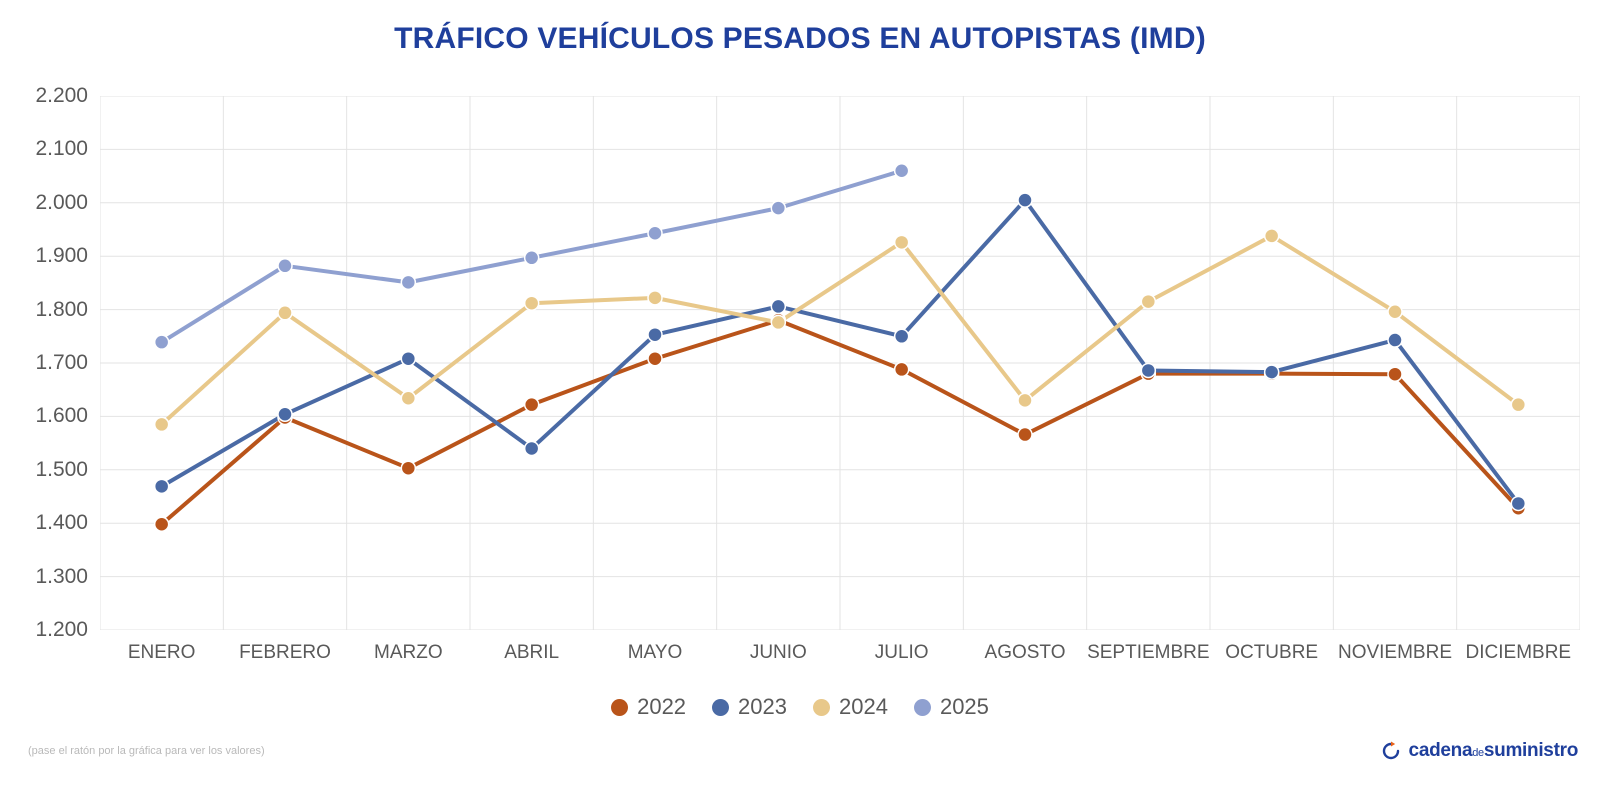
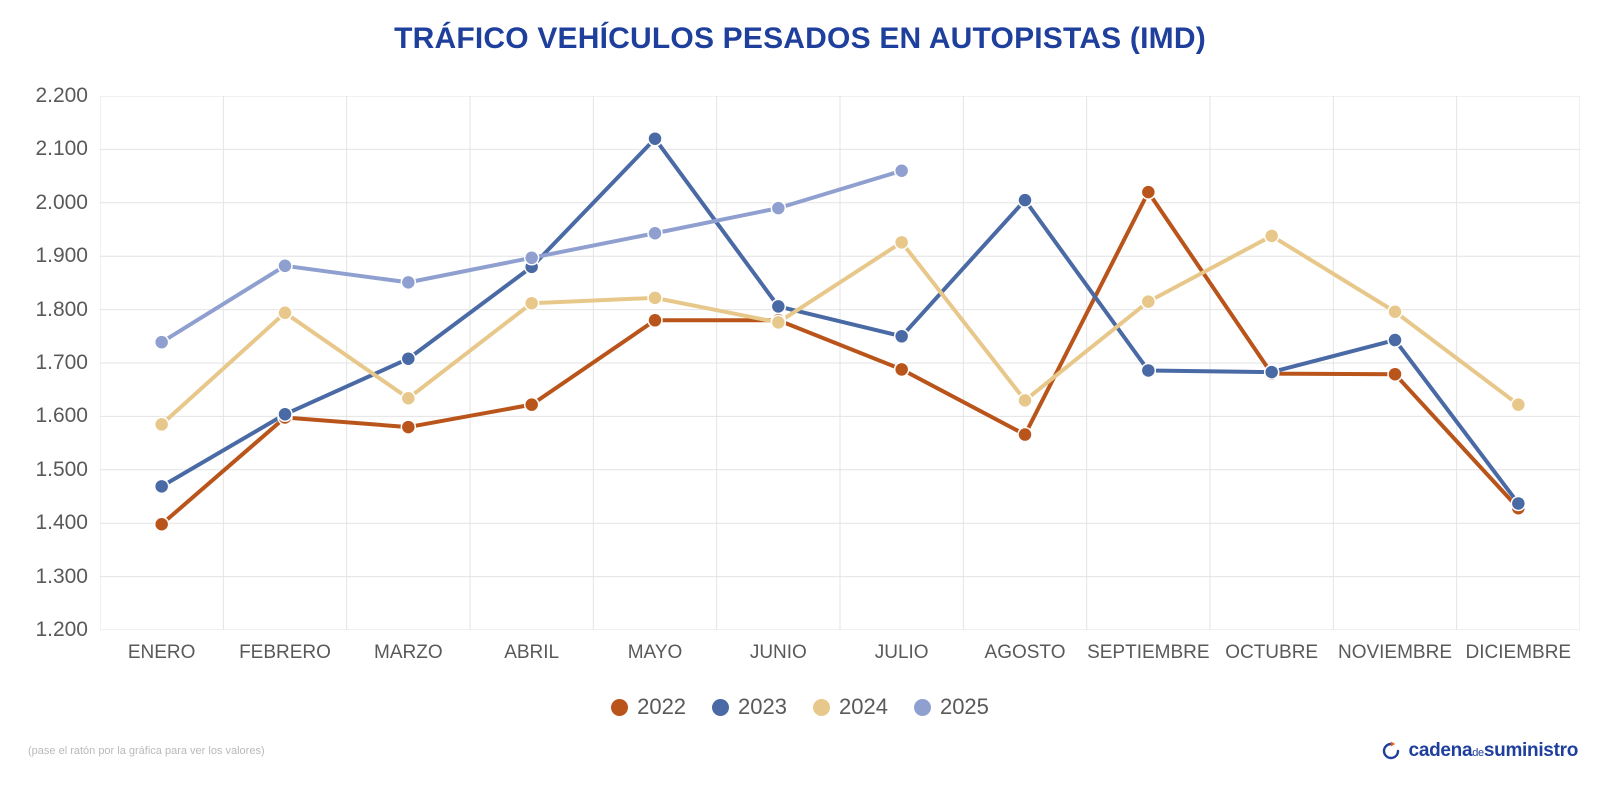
2022/MARZO: 1500 -> 1580
2023/ABRIL: 1540 -> 1880
2022/MAYO: 1710 -> 1780
2023/MAYO: 1750 -> 2120
2022/SEPTIEMBRE: 1680 -> 2020
